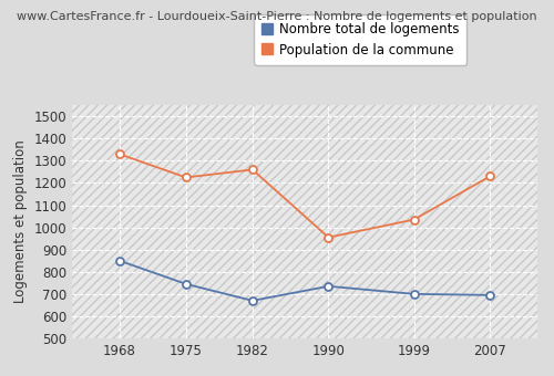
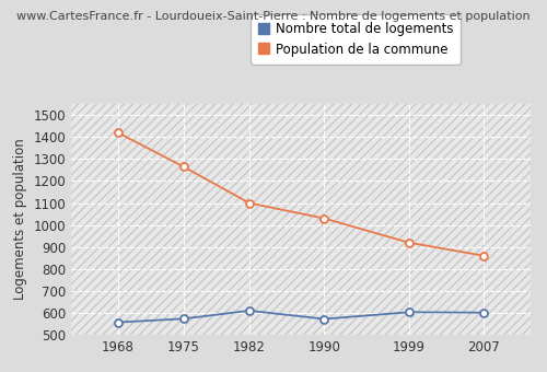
Nombre total de logements/1968: 850 -> 557
Population de la commune/1968: 1330 -> 1420
Nombre total de logements/1975: 745 -> 573
Population de la commune/1975: 1225 -> 1265
Nombre total de logements/1982: 670 -> 610
Population de la commune/1982: 1260 -> 1100
Nombre total de logements/1990: 735 -> 572
Population de la commune/1990: 955 -> 1030
Nombre total de logements/1999: 700 -> 603
Population de la commune/1999: 1035 -> 920
Nombre total de logements/2007: 695 -> 601
Population de la commune/2007: 1230 -> 860
